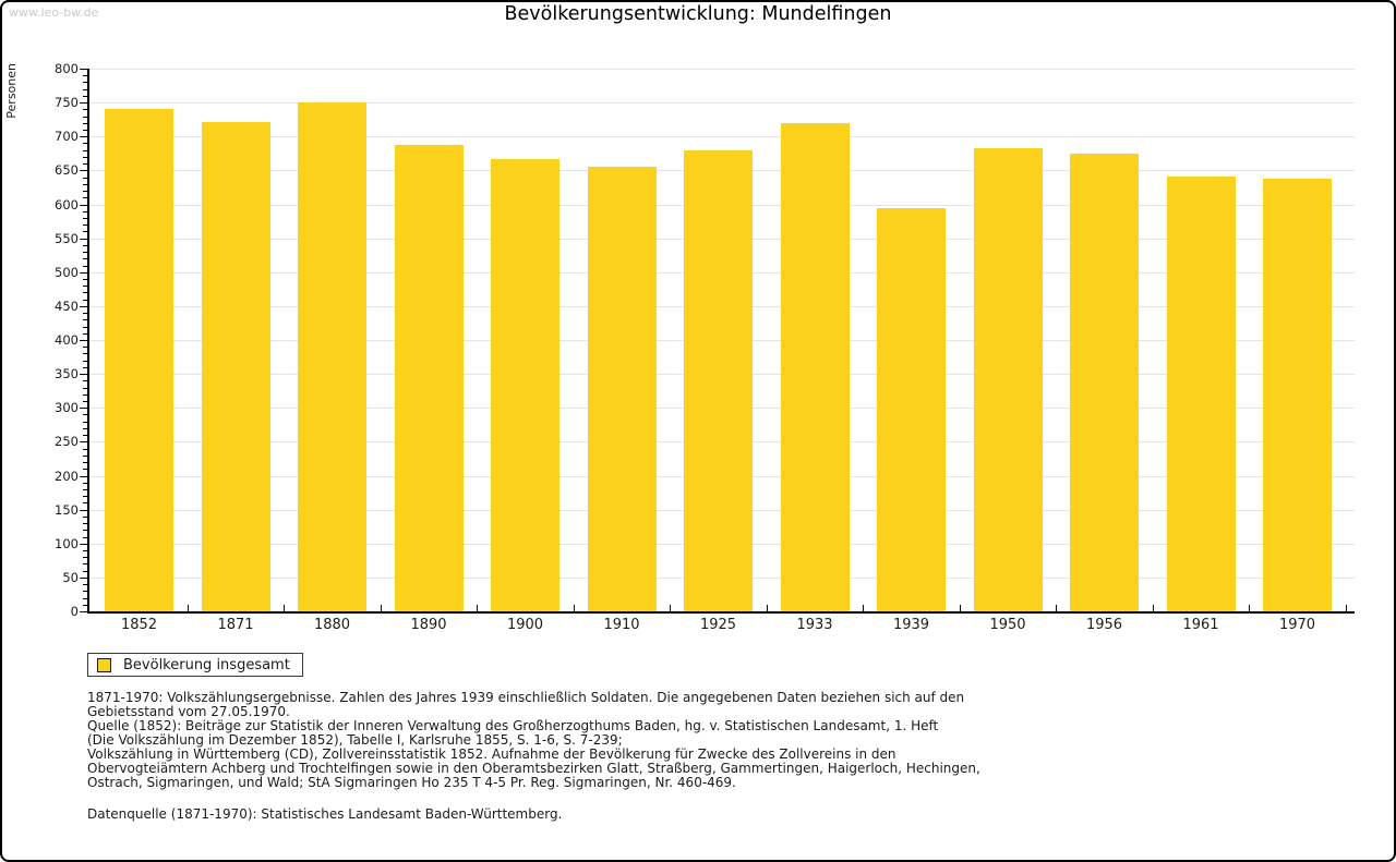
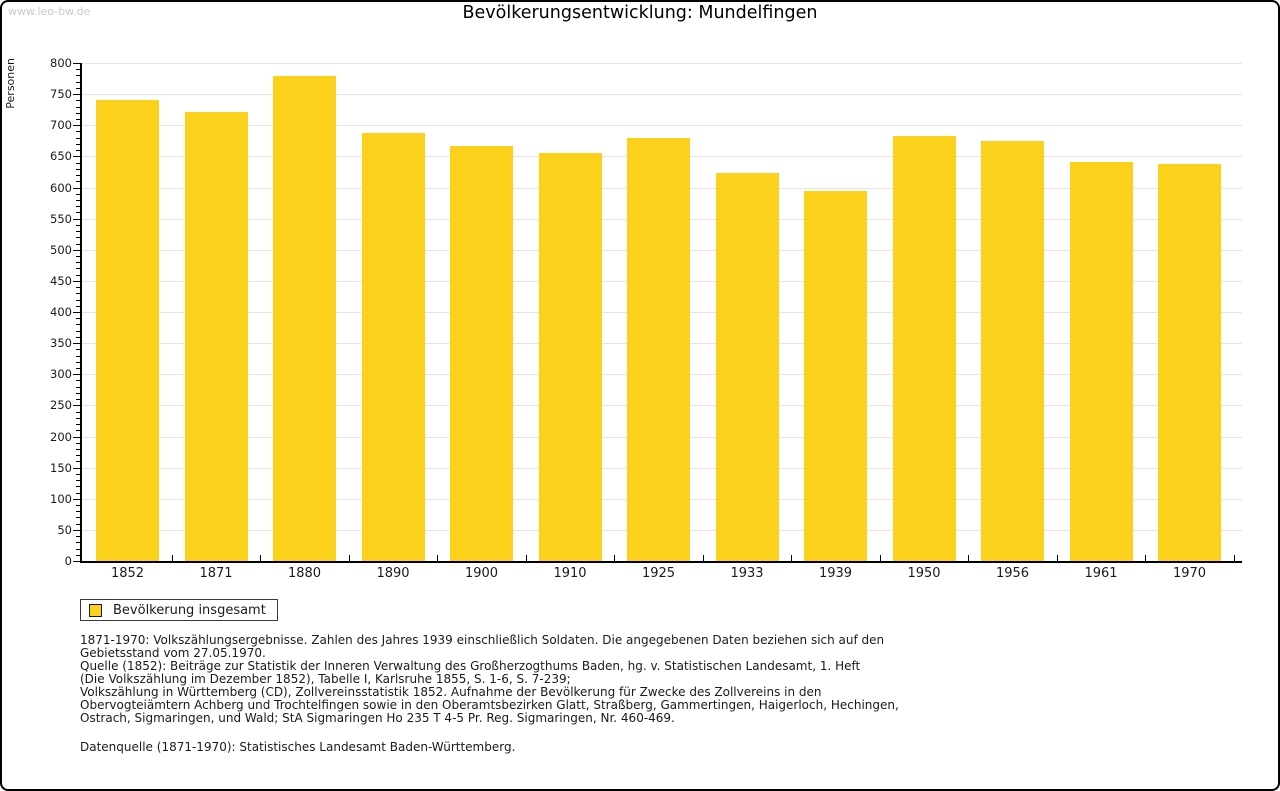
1880: 750 -> 780
1933: 720 -> 620
